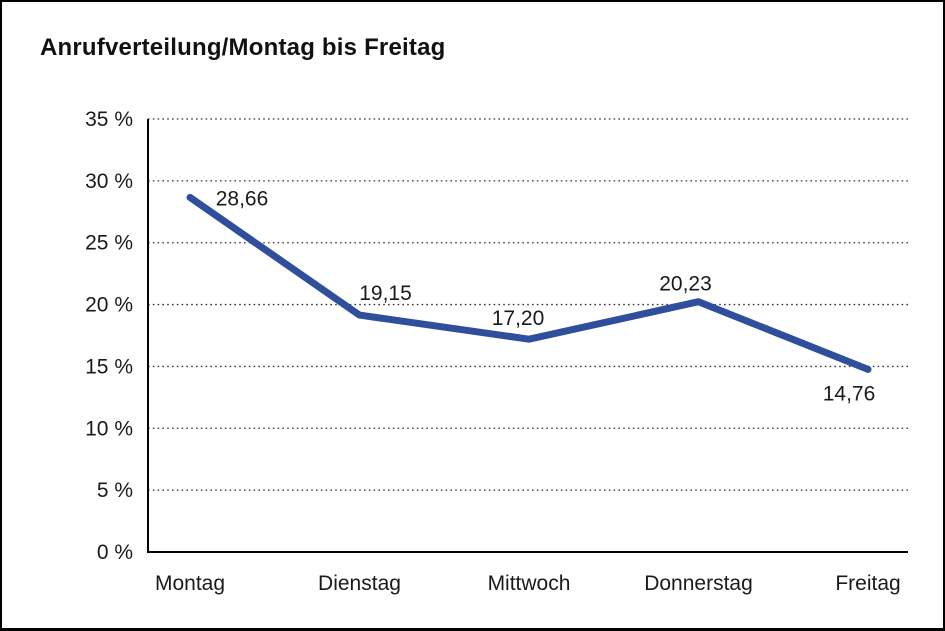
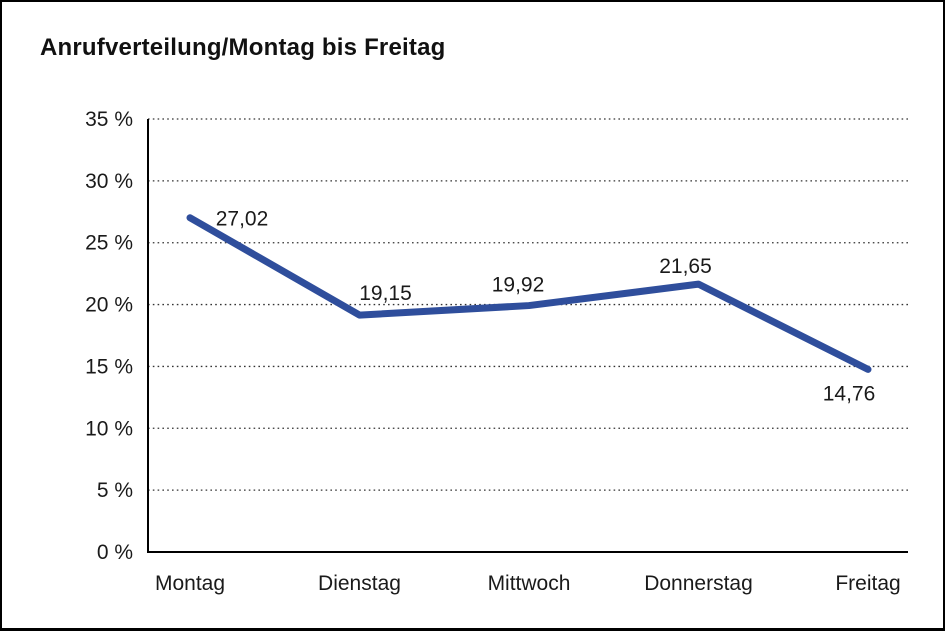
Montag: 28,66 -> 27,02
Mittwoch: 17,20 -> 19,92
Donnerstag: 20,23 -> 21,65
